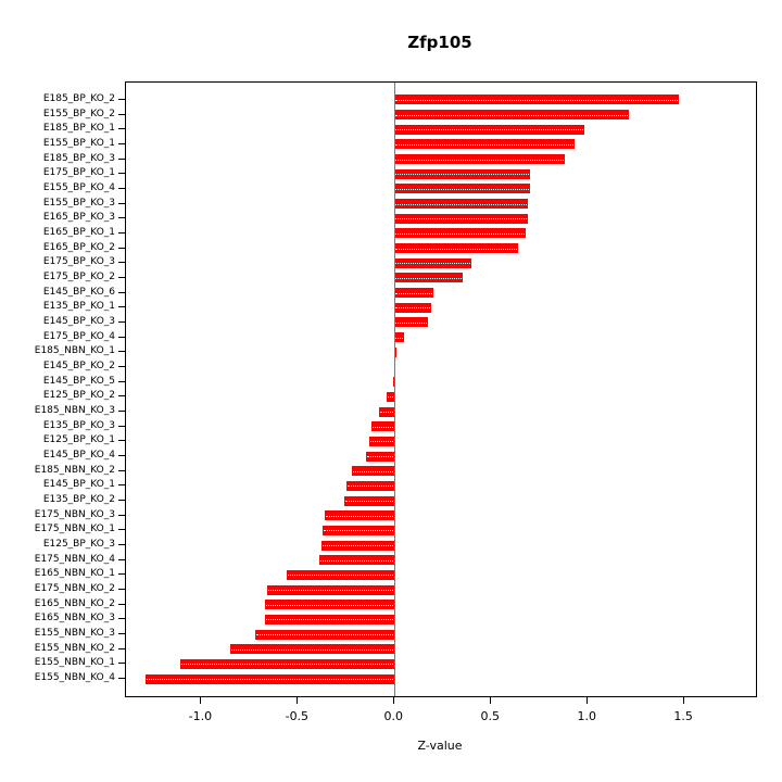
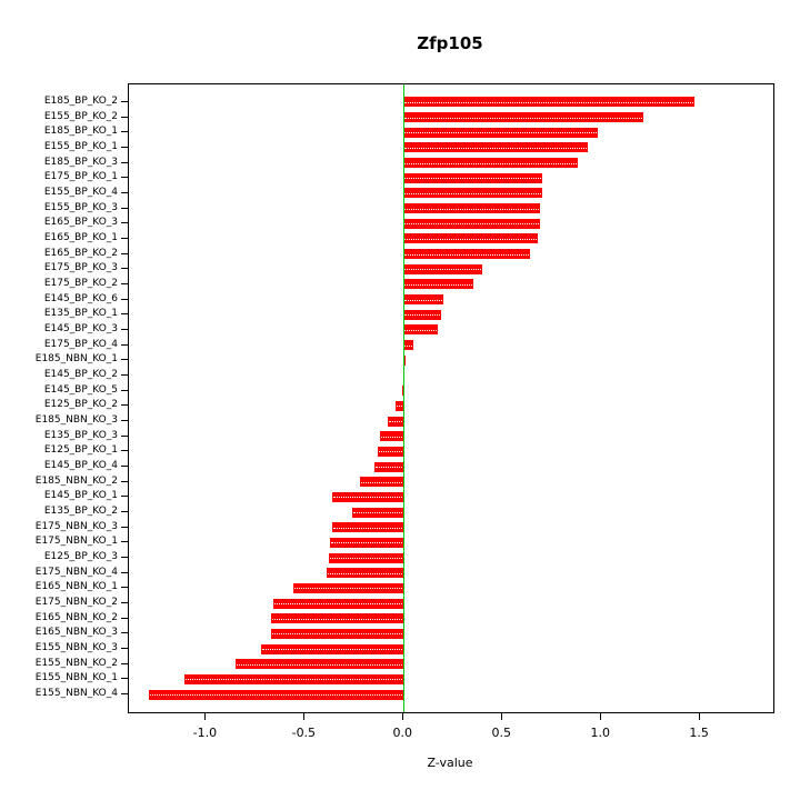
E145_BP_KO_1: -0.25 -> -0.36
